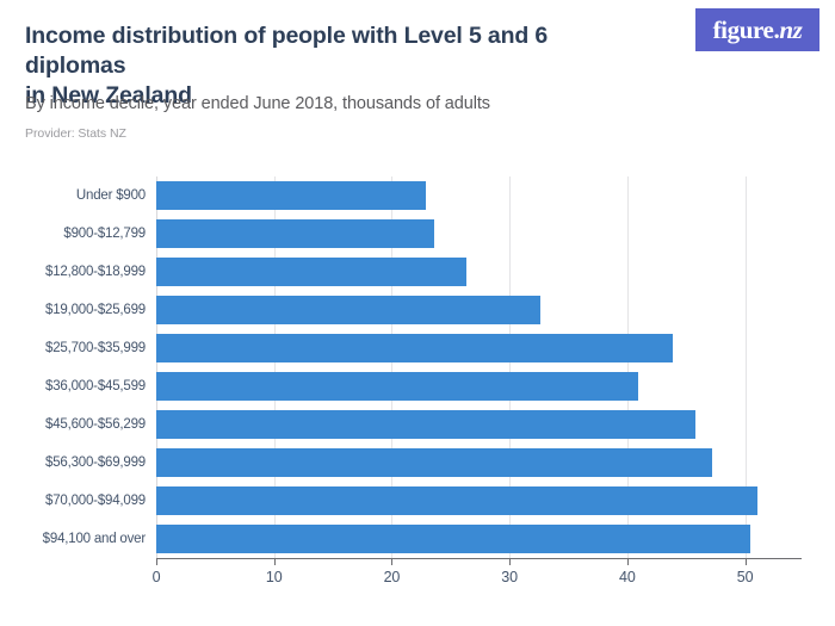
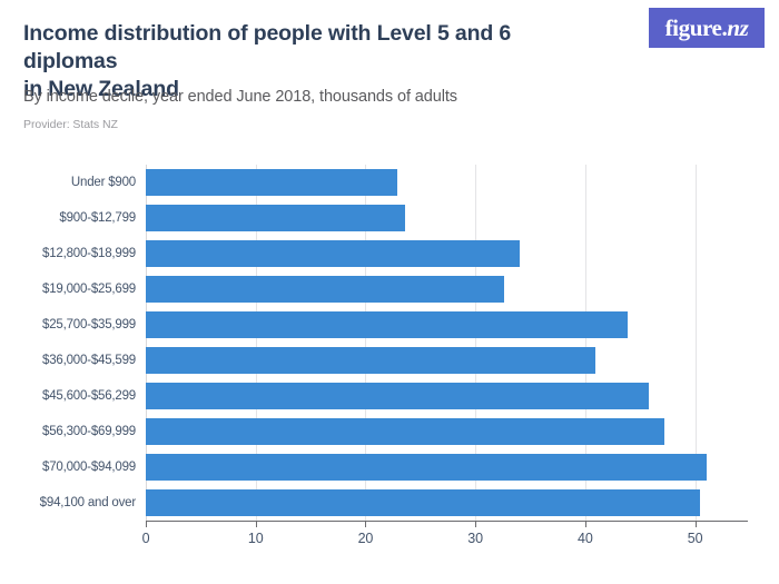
$12,800-$18,999: 26 -> 34
